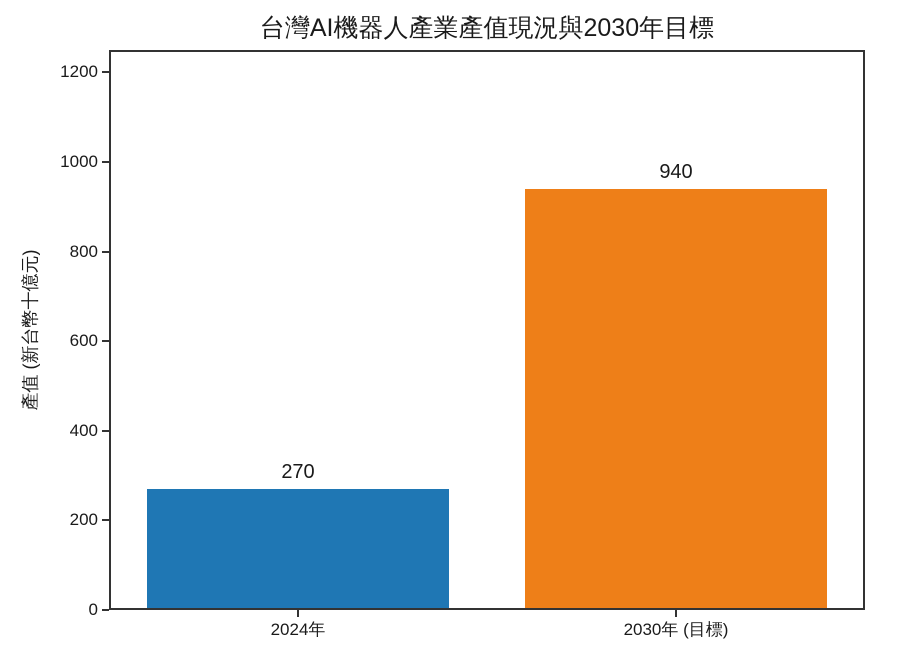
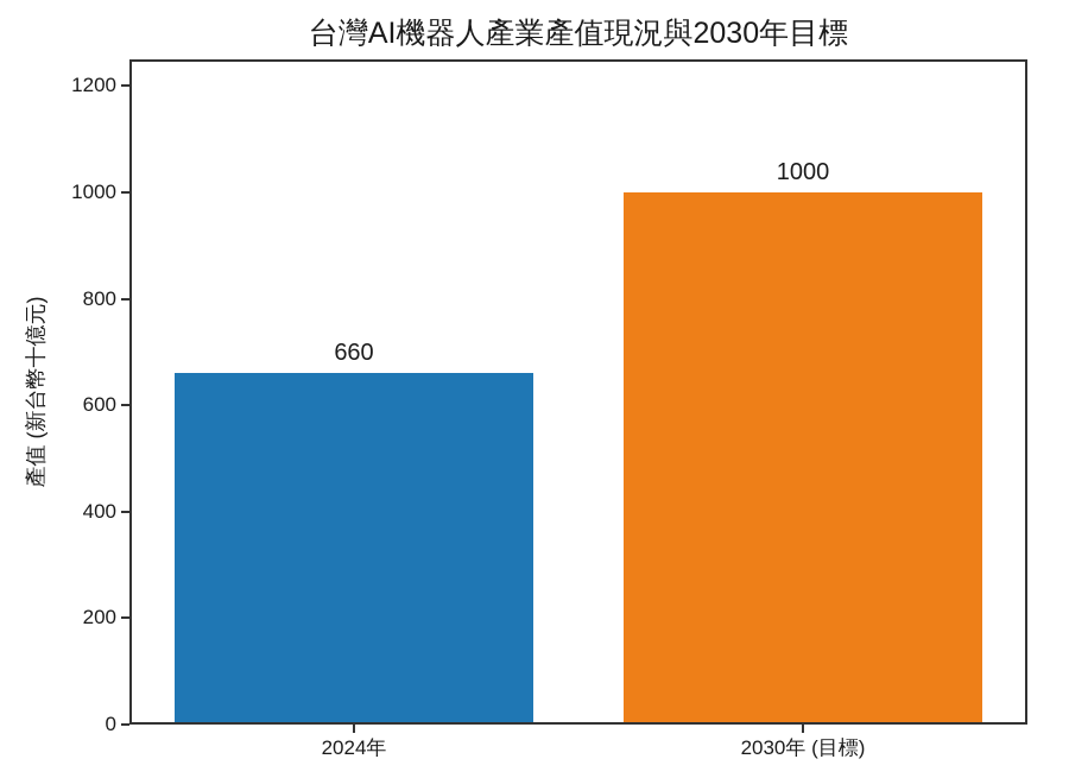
2024年: 270 -> 660
2030年 (目標): 940 -> 1000
